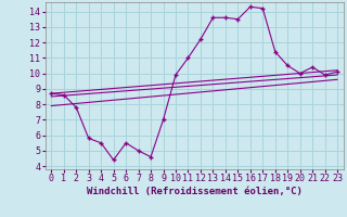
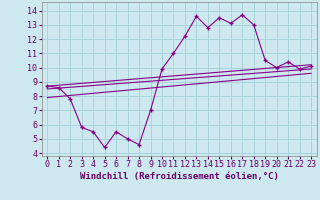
14: 13.6 -> 12.8
16: 14.3 -> 13.1
17: 14.2 -> 13.7
18: 11.4 -> 13.0
